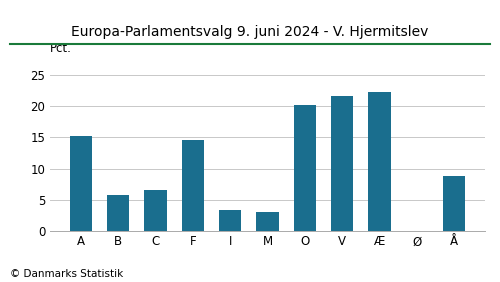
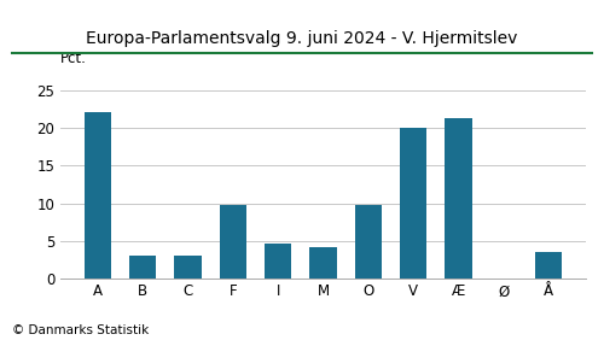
A: 15.2 -> 22.0
B: 5.8 -> 3.0
C: 6.6 -> 3.0
F: 14.6 -> 9.7
I: 3.4 -> 4.6
M: 3.0 -> 4.2
O: 20.2 -> 9.7
V: 21.6 -> 20.0
Æ: 22.2 -> 21.2
Å: 8.8 -> 3.5
